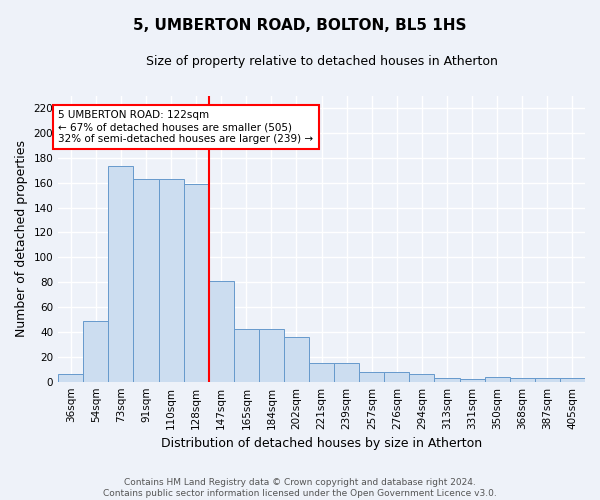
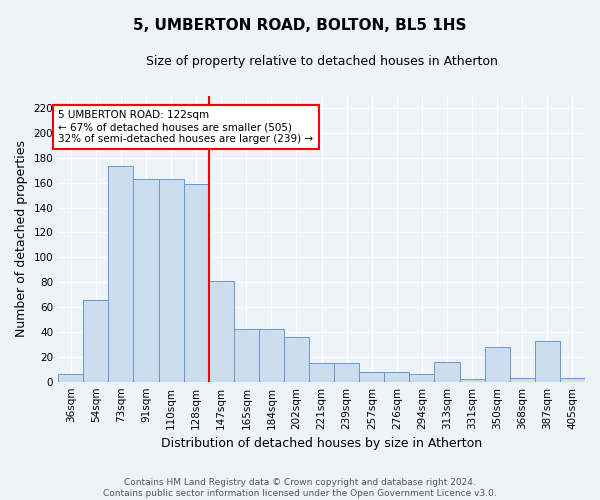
54sqm: 49 -> 66
313sqm: 3 -> 16
350sqm: 4 -> 28
387sqm: 3 -> 33
